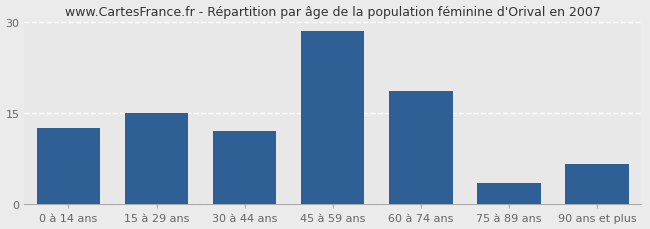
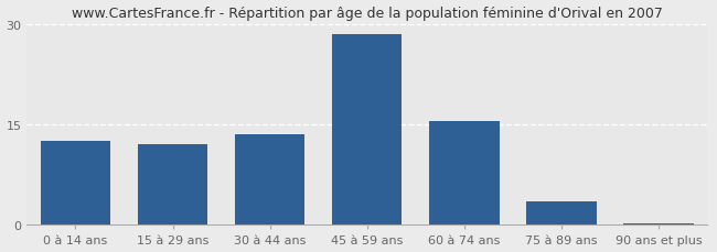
15 à 29 ans: 15.0 -> 12.0
30 à 44 ans: 12.0 -> 13.5
60 à 74 ans: 18.6 -> 15.5
90 ans et plus: 6.6 -> 0.3
